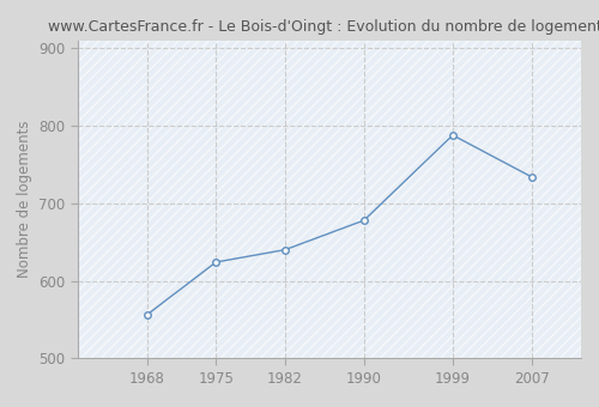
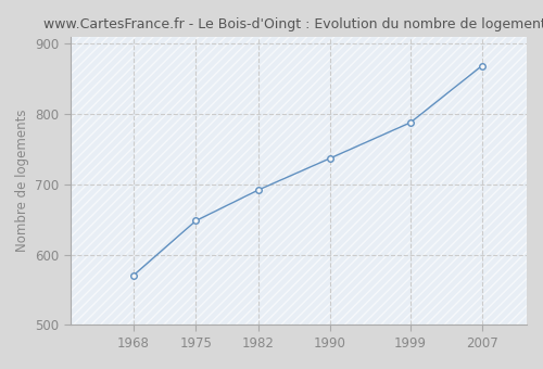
1968: 556 -> 570
1975: 624 -> 648
1982: 640 -> 692
1990: 678 -> 737
2007: 734 -> 869
